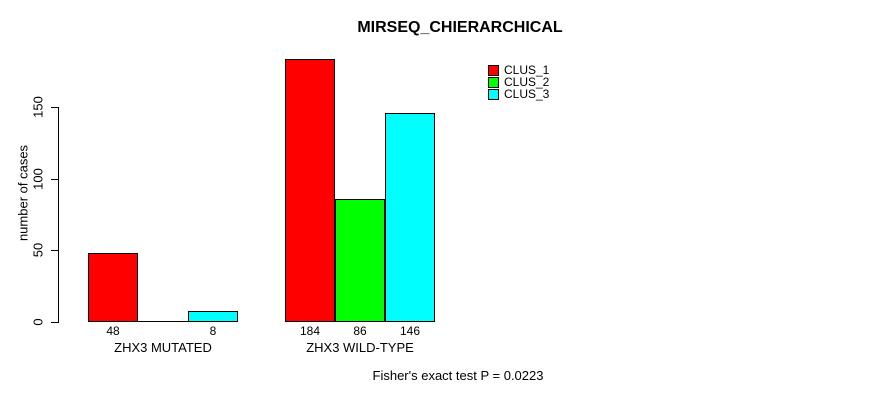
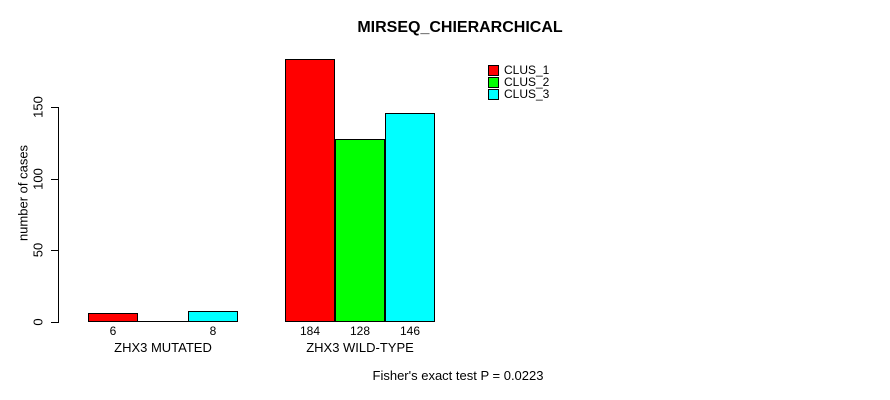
CLUS_1/ZHX3 MUTATED: 48 -> 6
CLUS_2/ZHX3 WILD-TYPE: 86 -> 128
